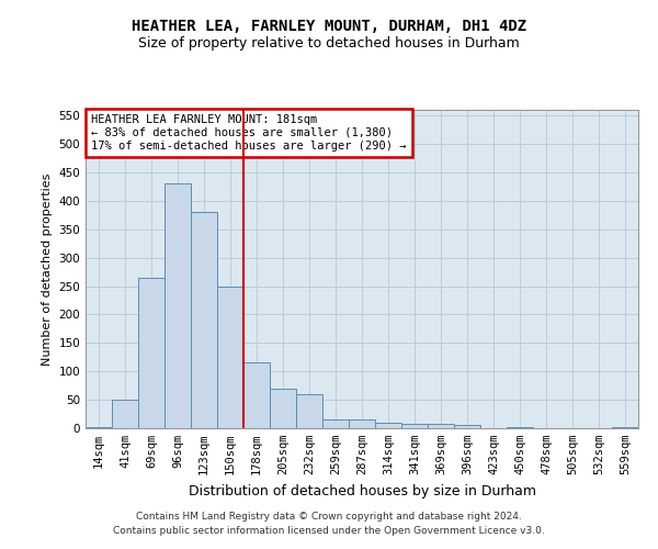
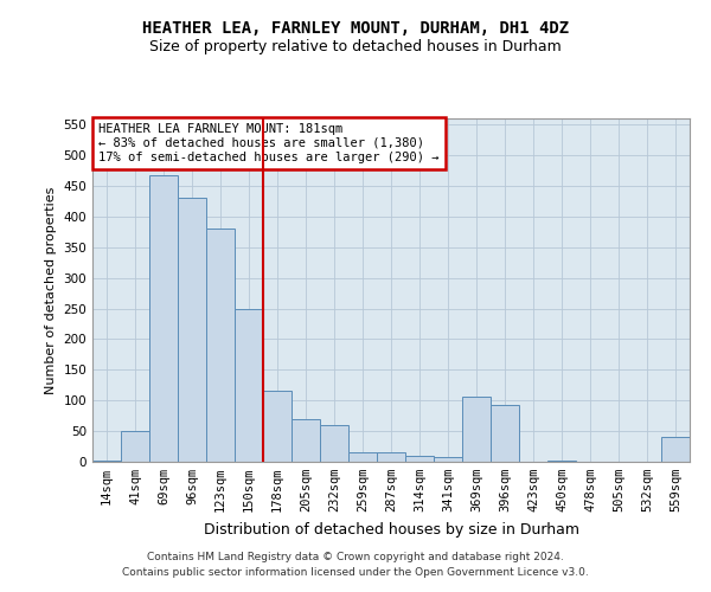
69sqm: 265 -> 468
369sqm: 7 -> 106
396sqm: 5 -> 92
559sqm: 2 -> 40
